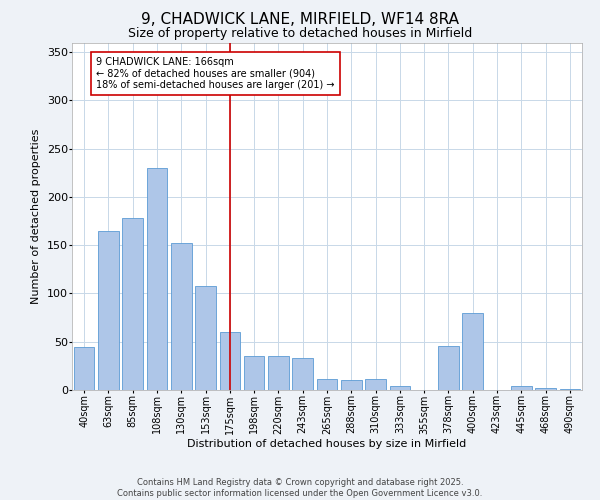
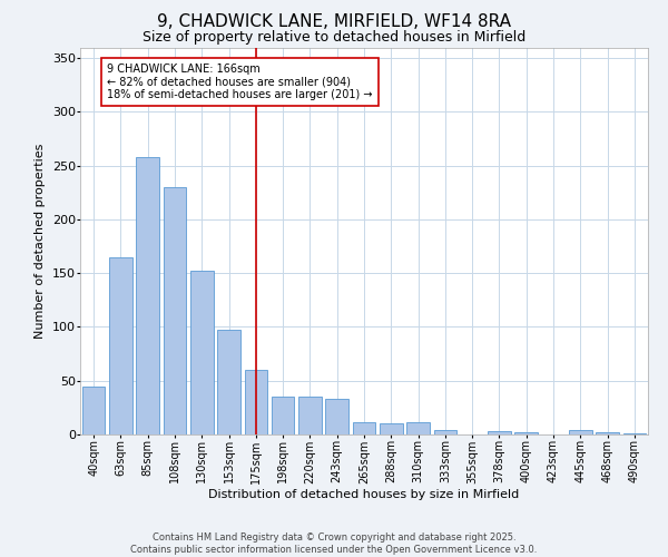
85sqm: 178 -> 258
153sqm: 108 -> 97
378sqm: 46 -> 3
400sqm: 80 -> 2
